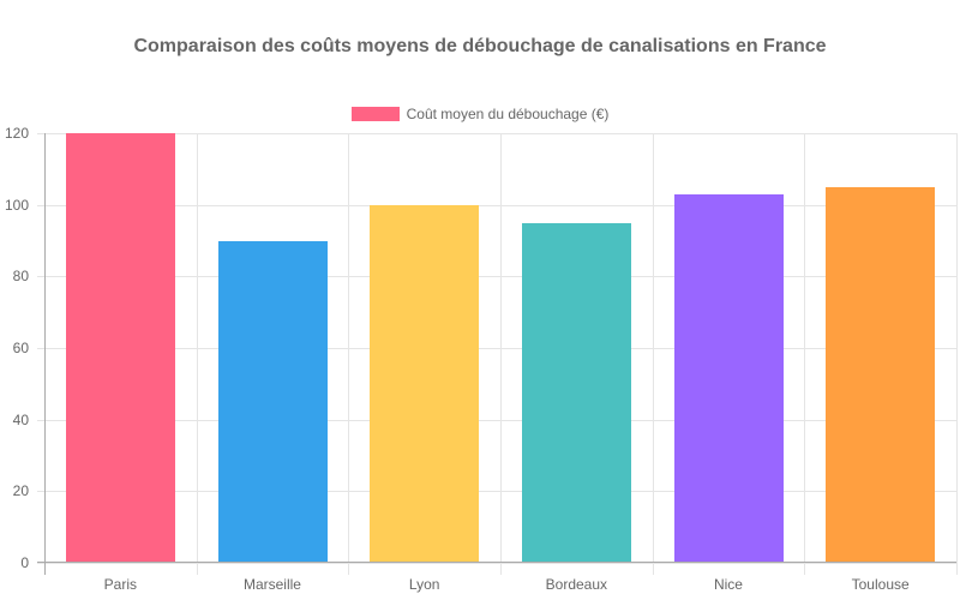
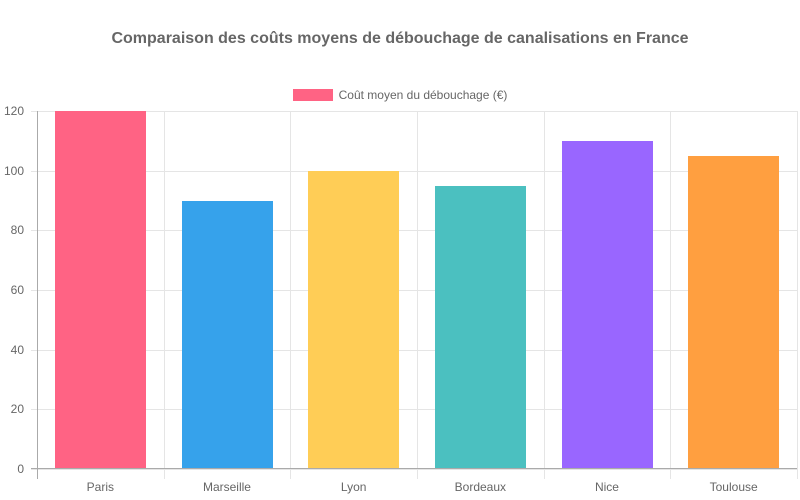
Nice: 103 -> 110
